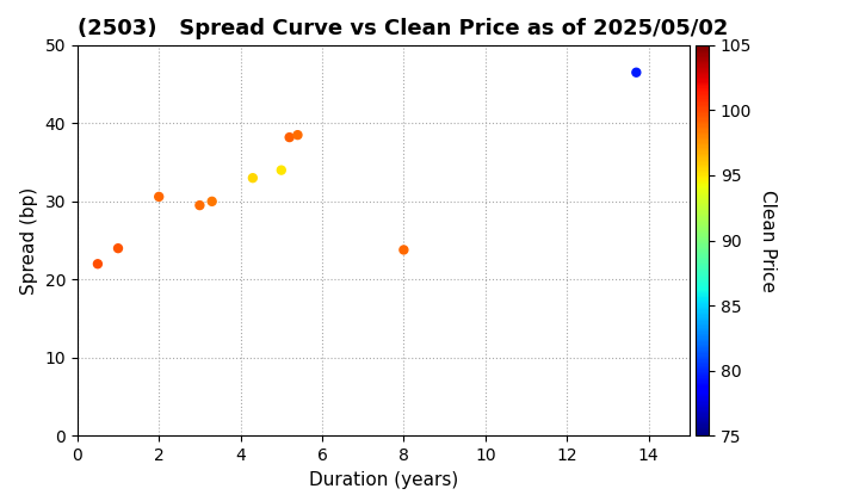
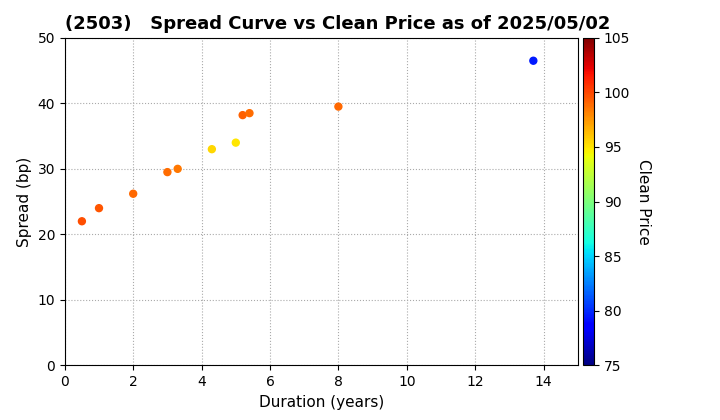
2: 30.6 -> 26.2
8: 23.8 -> 39.5
